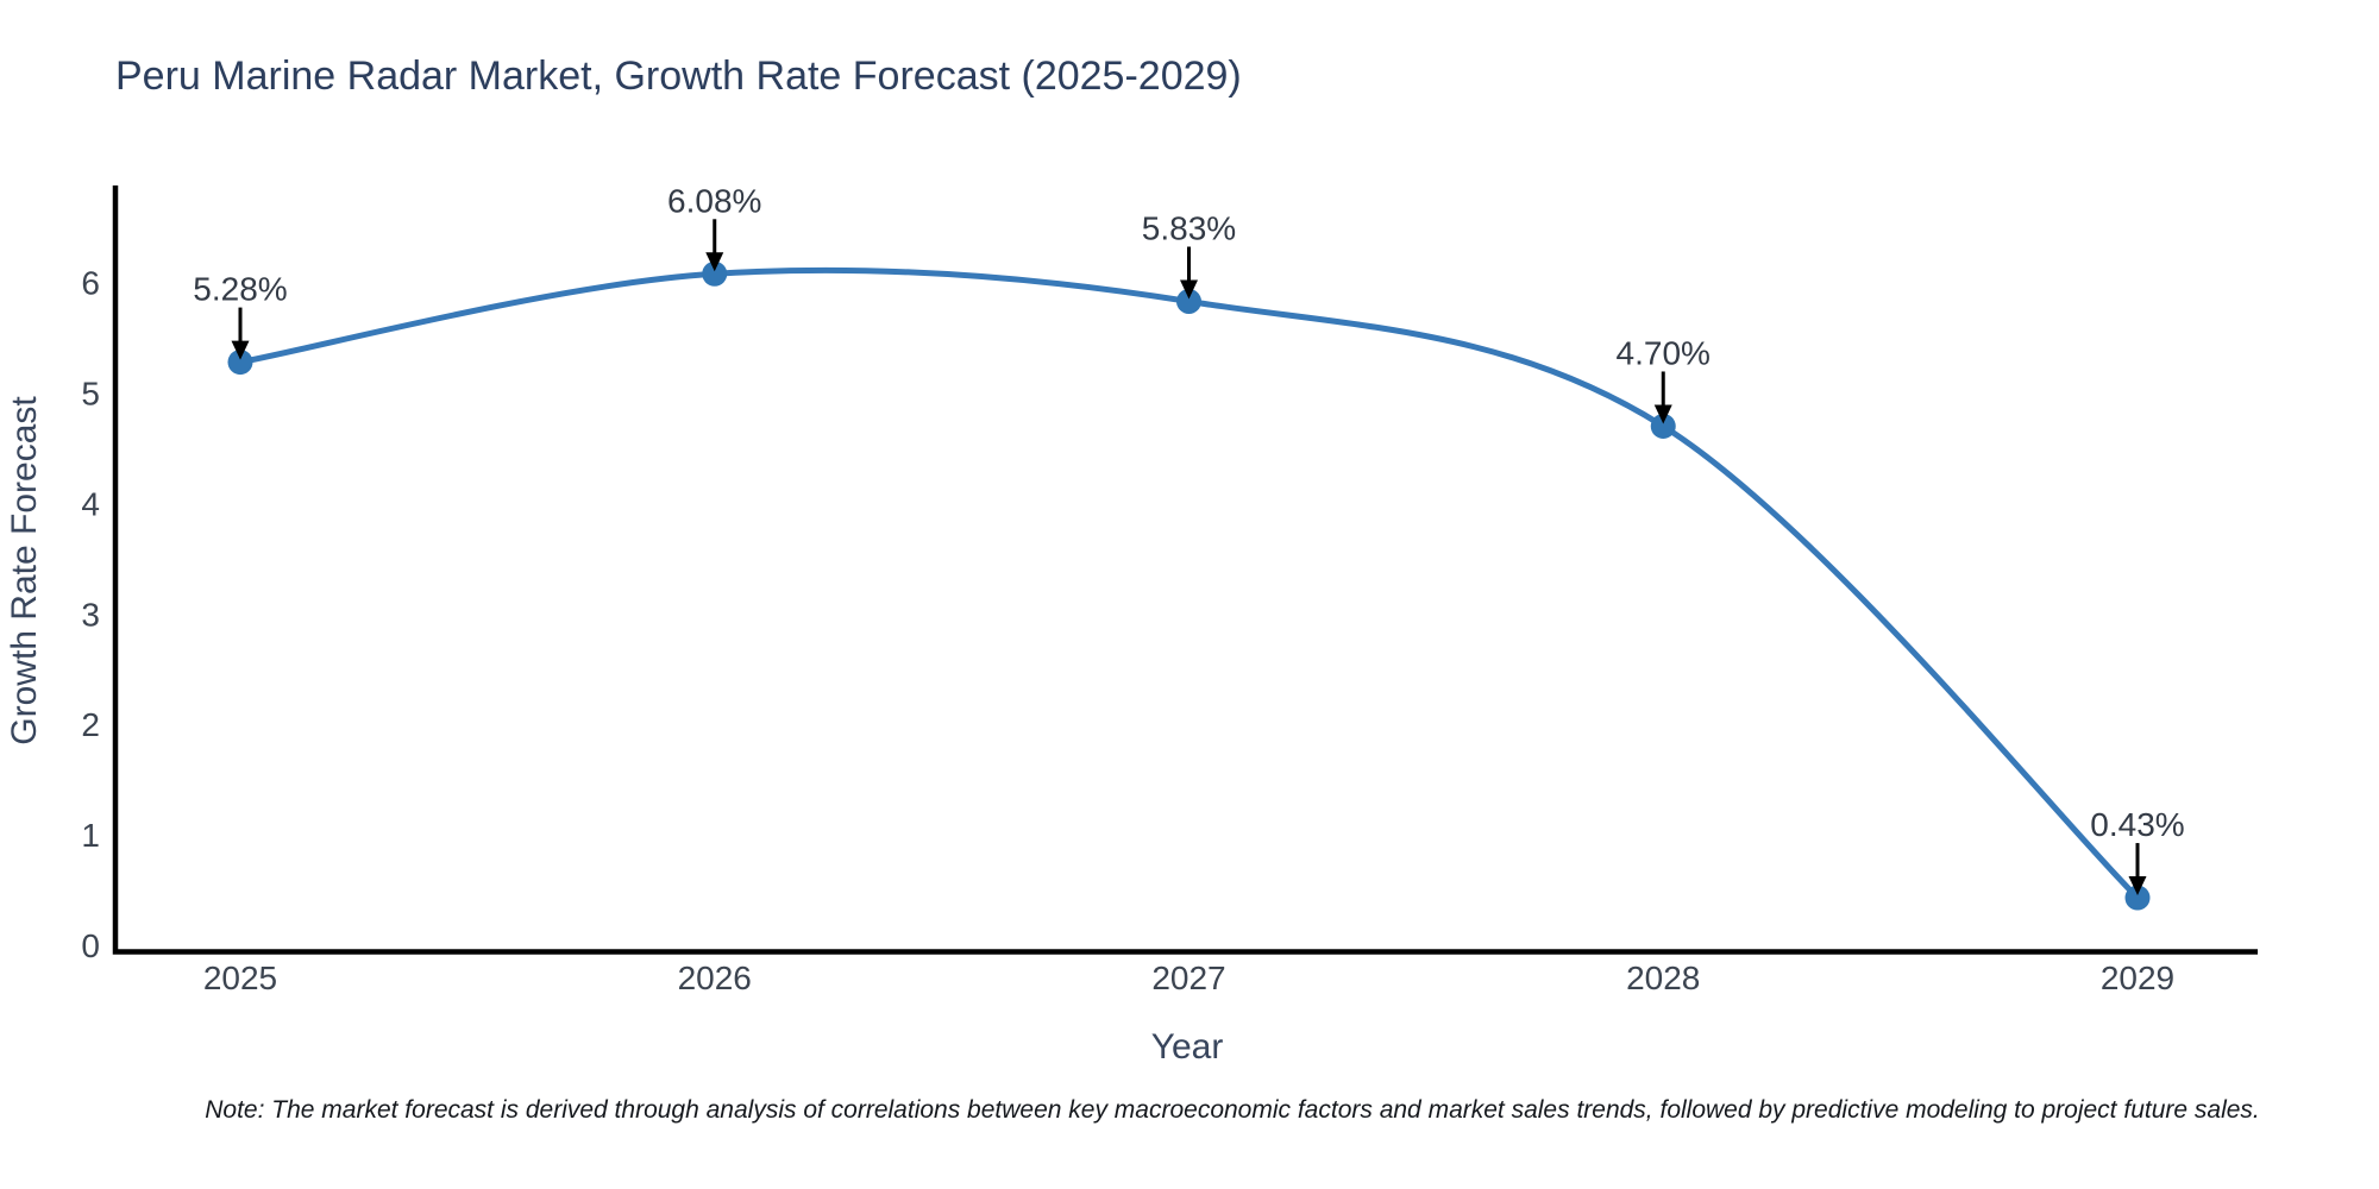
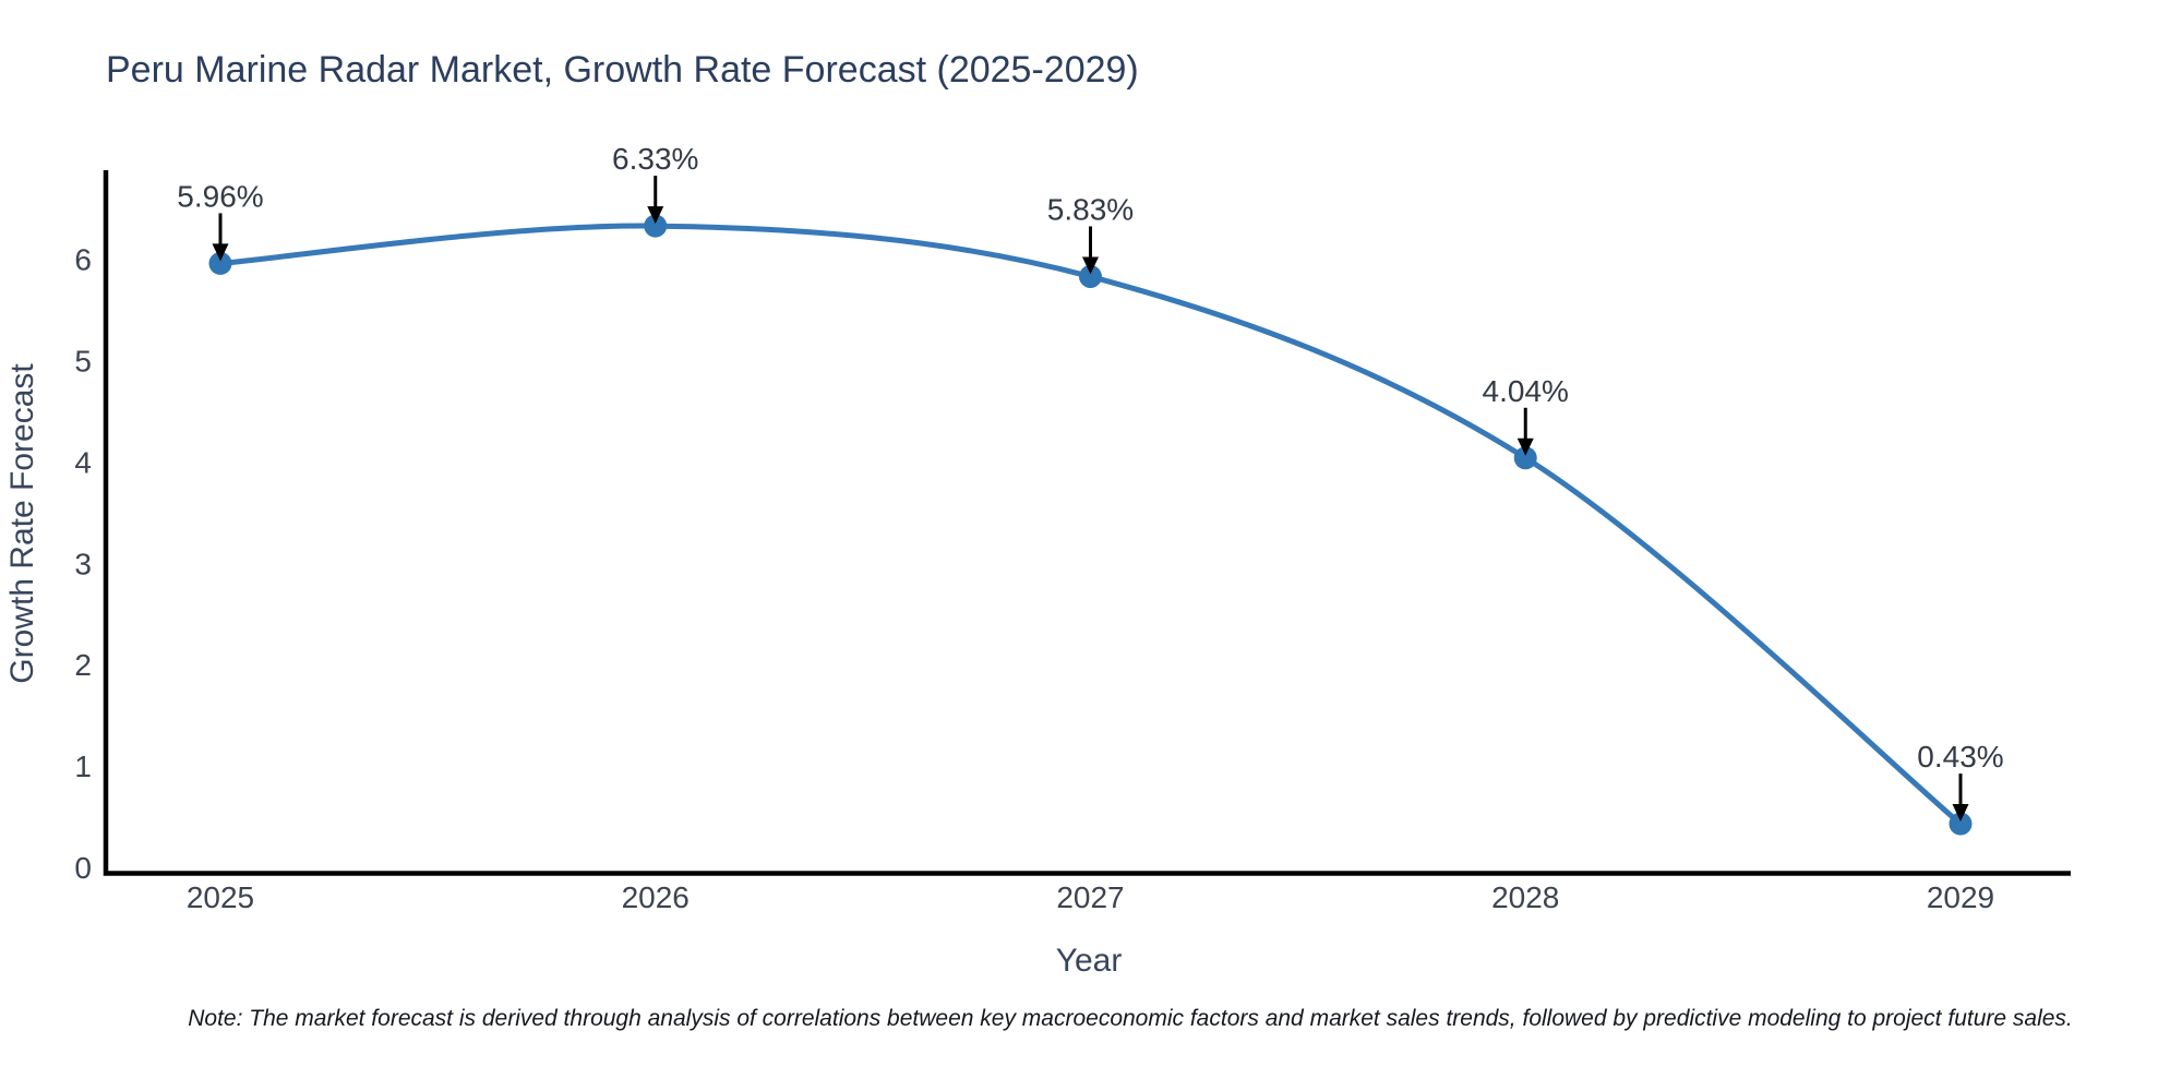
2025: 5.28% -> 5.96%
2026: 6.08% -> 6.33%
2028: 4.70% -> 4.04%
